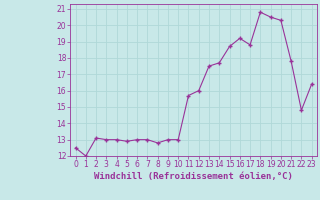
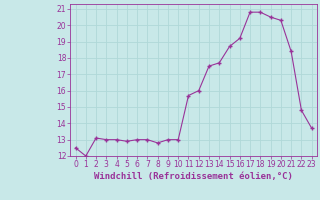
17: 18.8 -> 20.8
21: 17.8 -> 18.4
23: 16.4 -> 13.7
